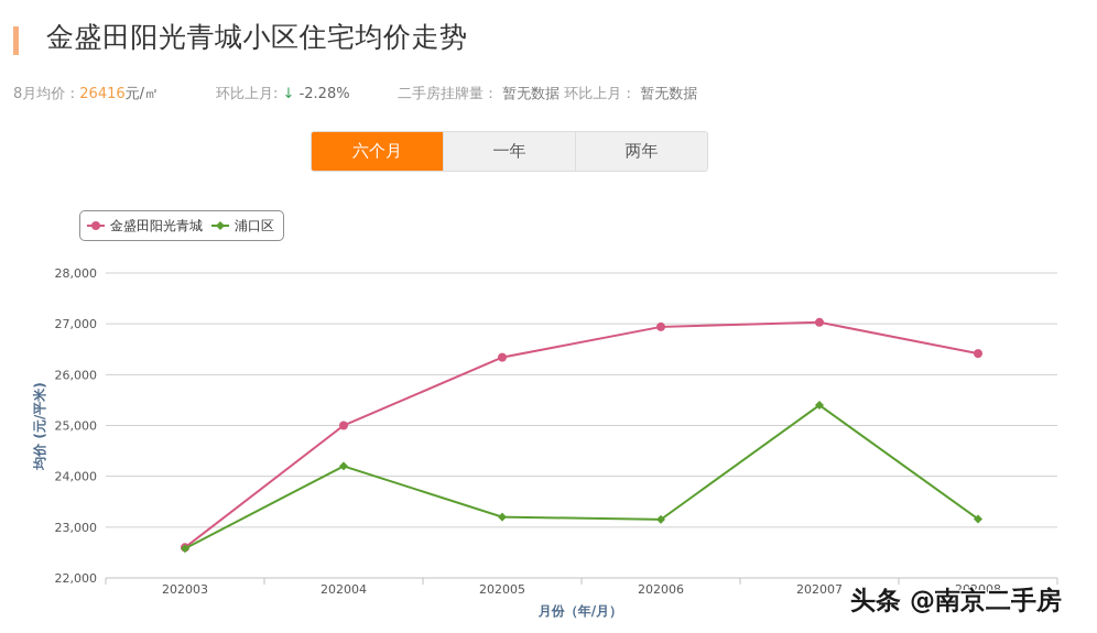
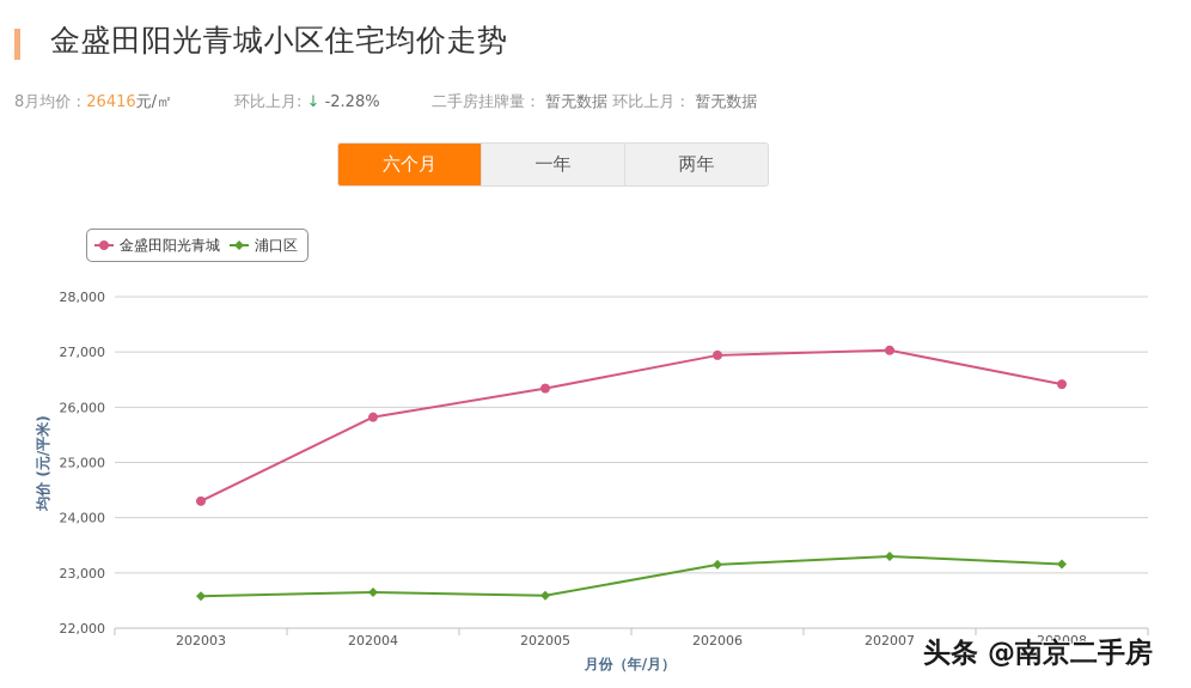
金盛田阳光青城/202003: 22600 -> 24300
金盛田阳光青城/202004: 25000 -> 25800
浦口区/202004: 24200 -> 22600
浦口区/202005: 23200 -> 22600
浦口区/202007: 25400 -> 23300
